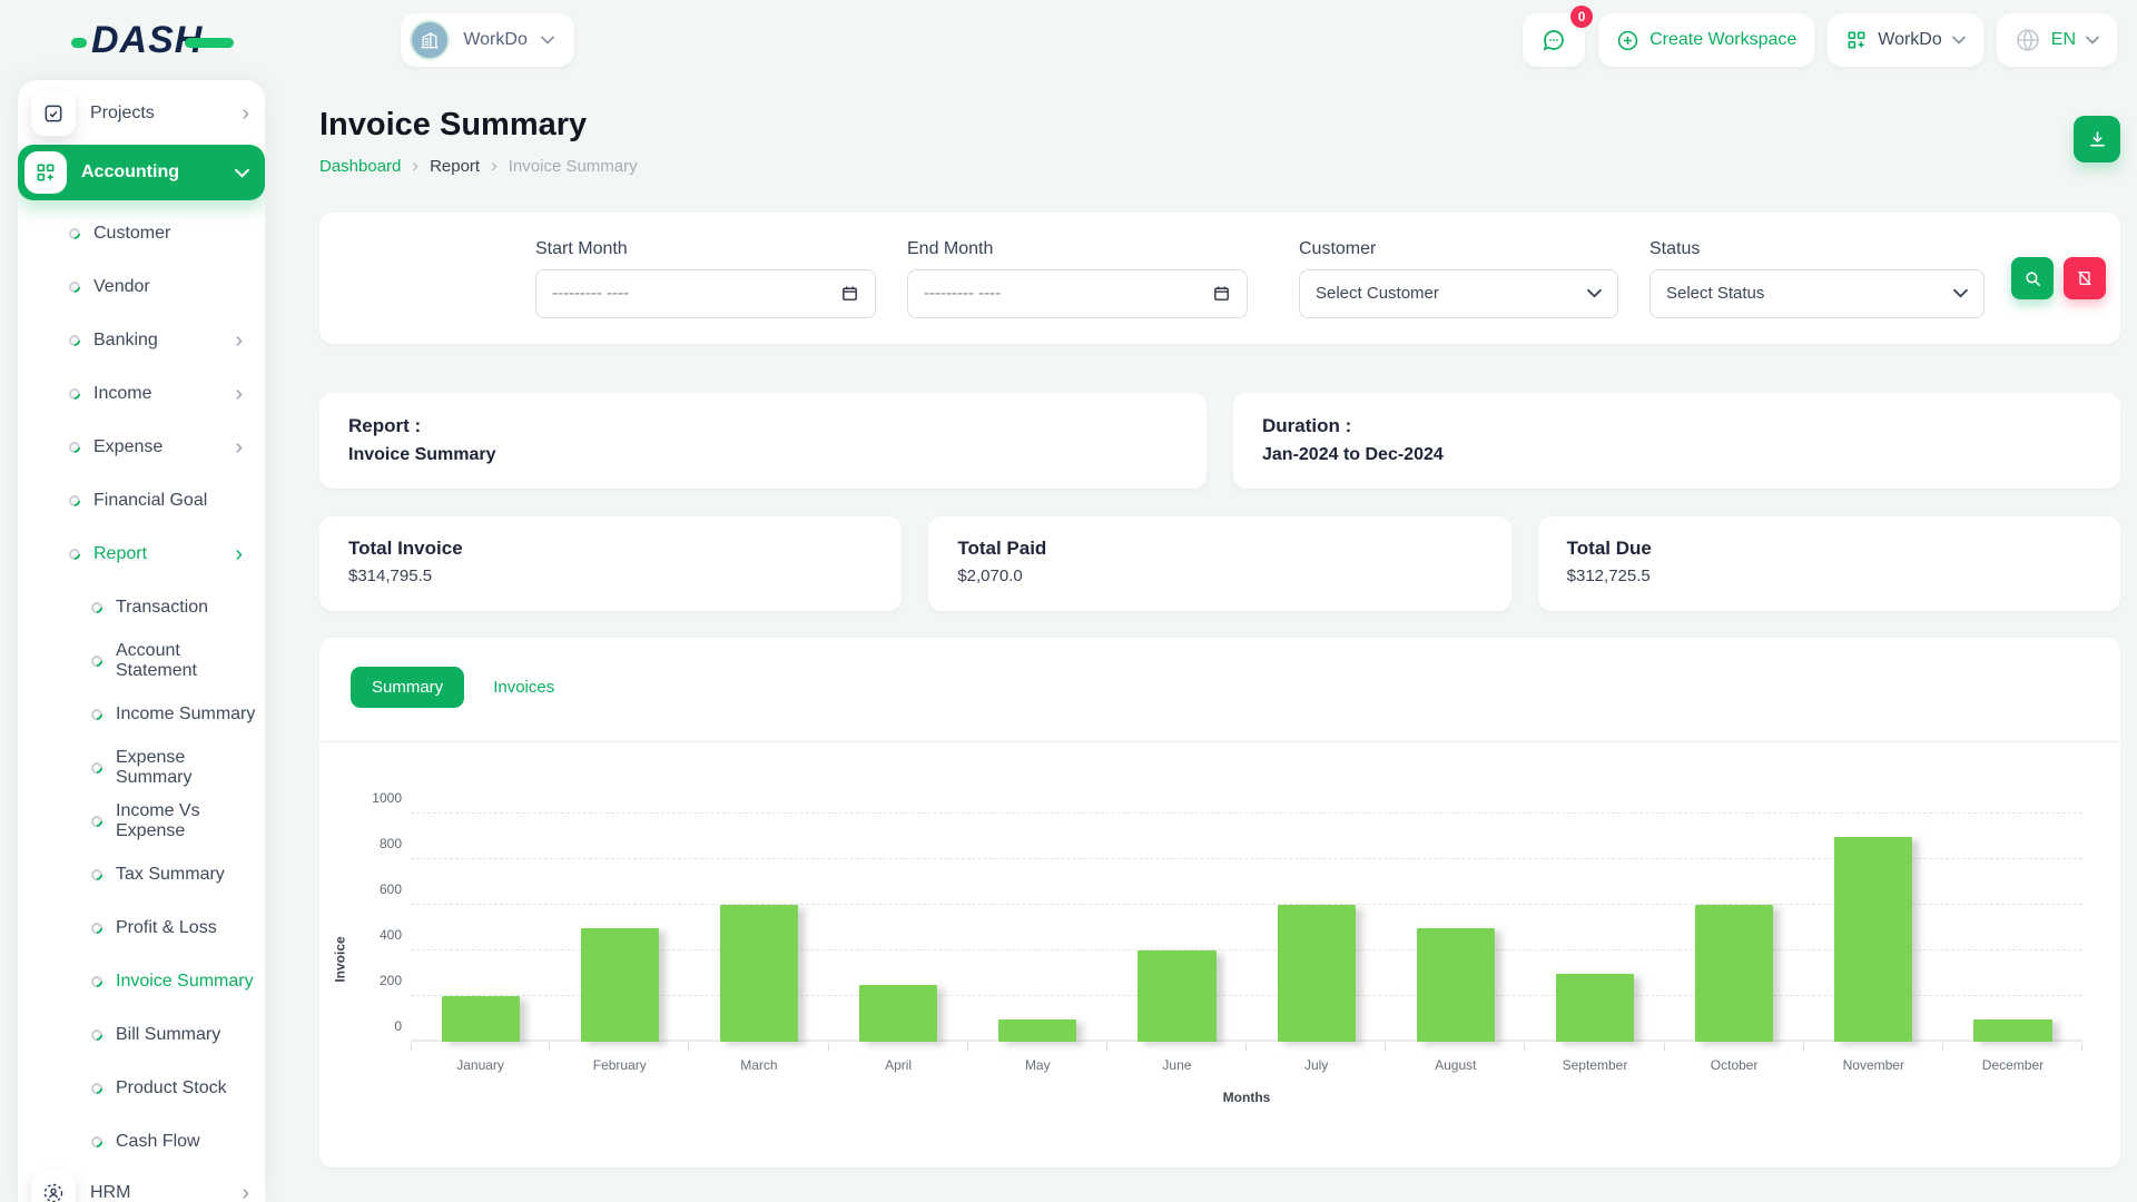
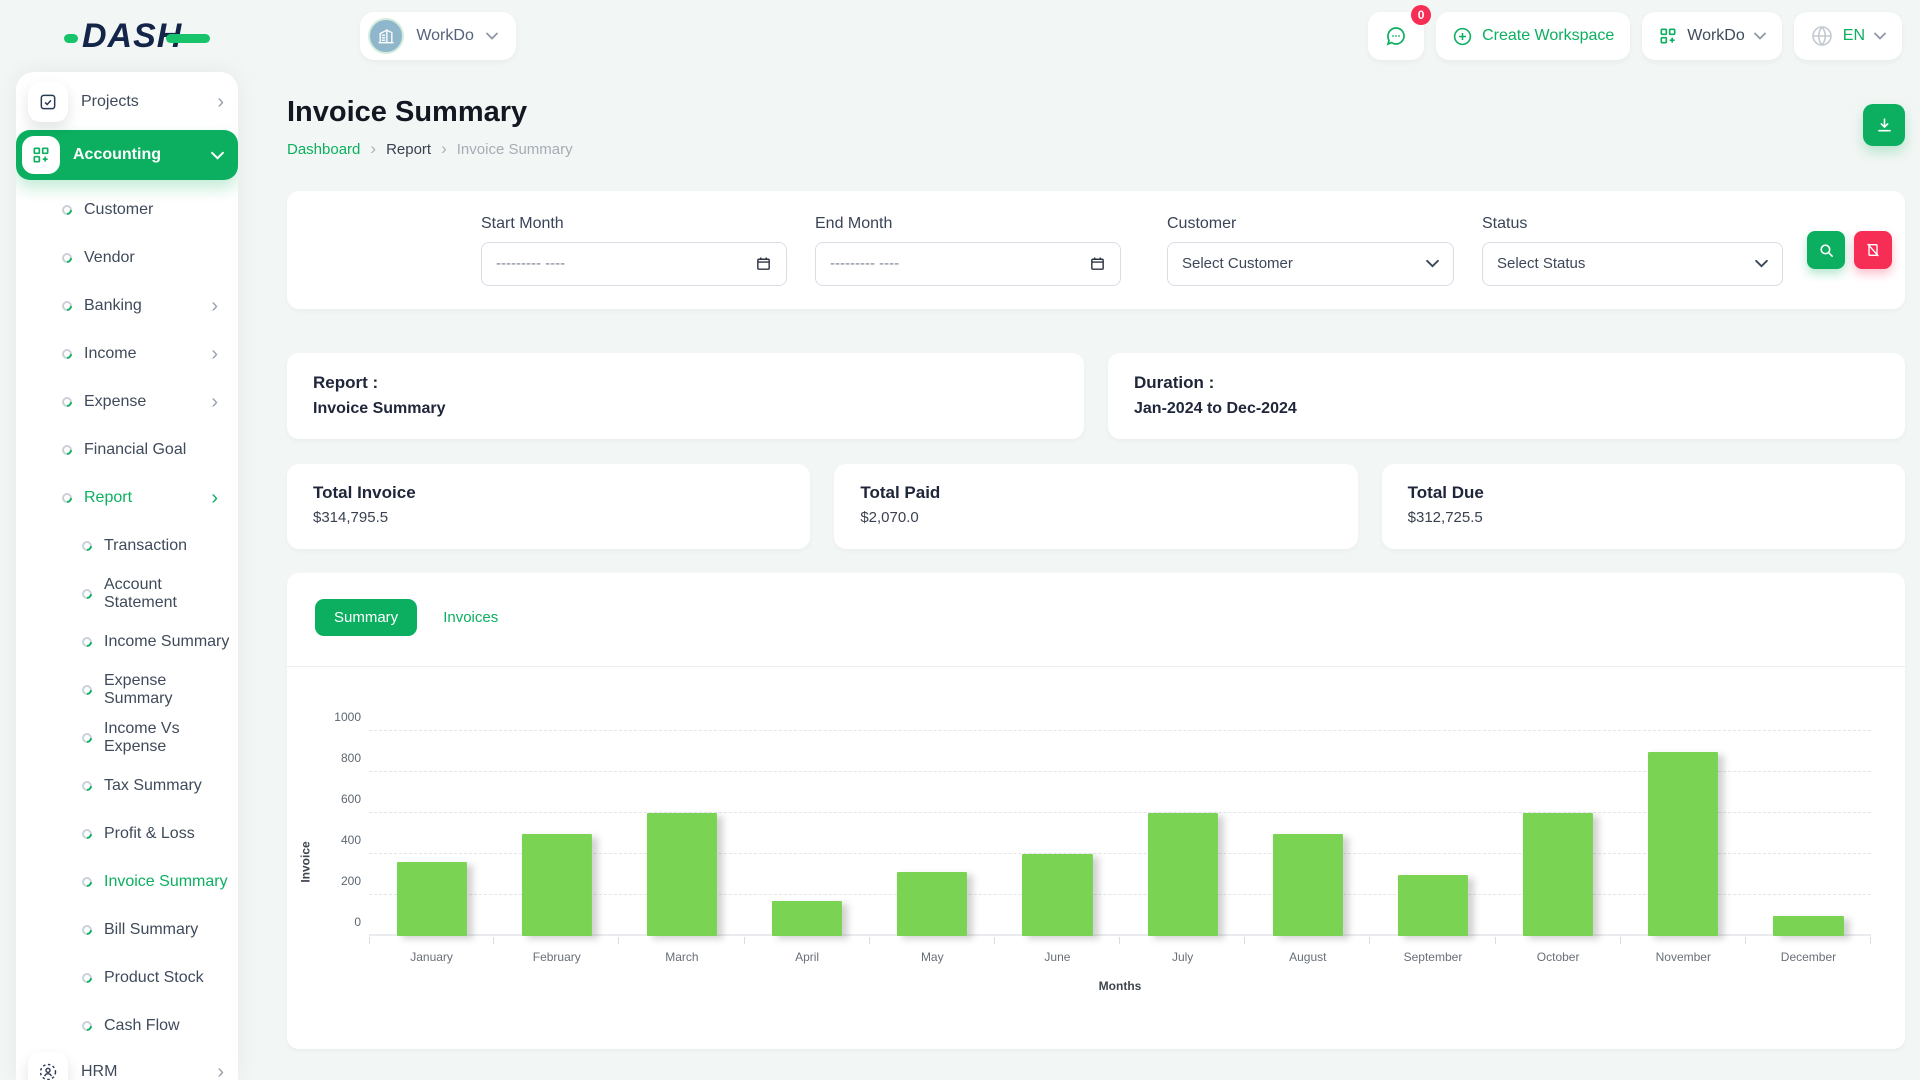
January: 200 -> 360
April: 250 -> 170
May: 100 -> 310
